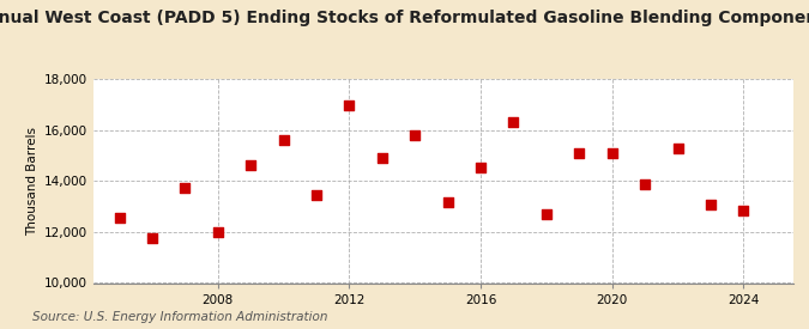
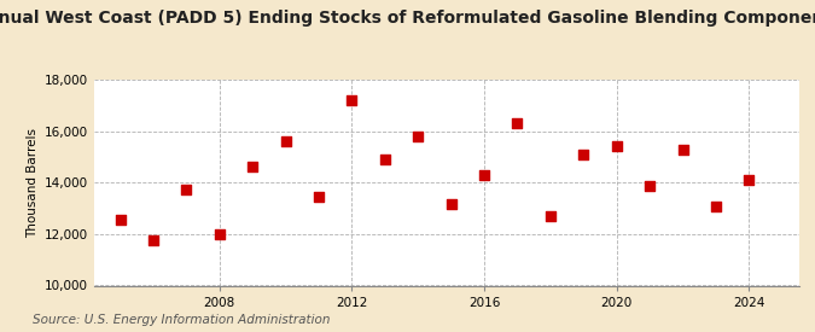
2012: 16,950 -> 17,200
2016: 14,550 -> 14,300
2020: 15,100 -> 15,400
2024: 12,850 -> 14,100
